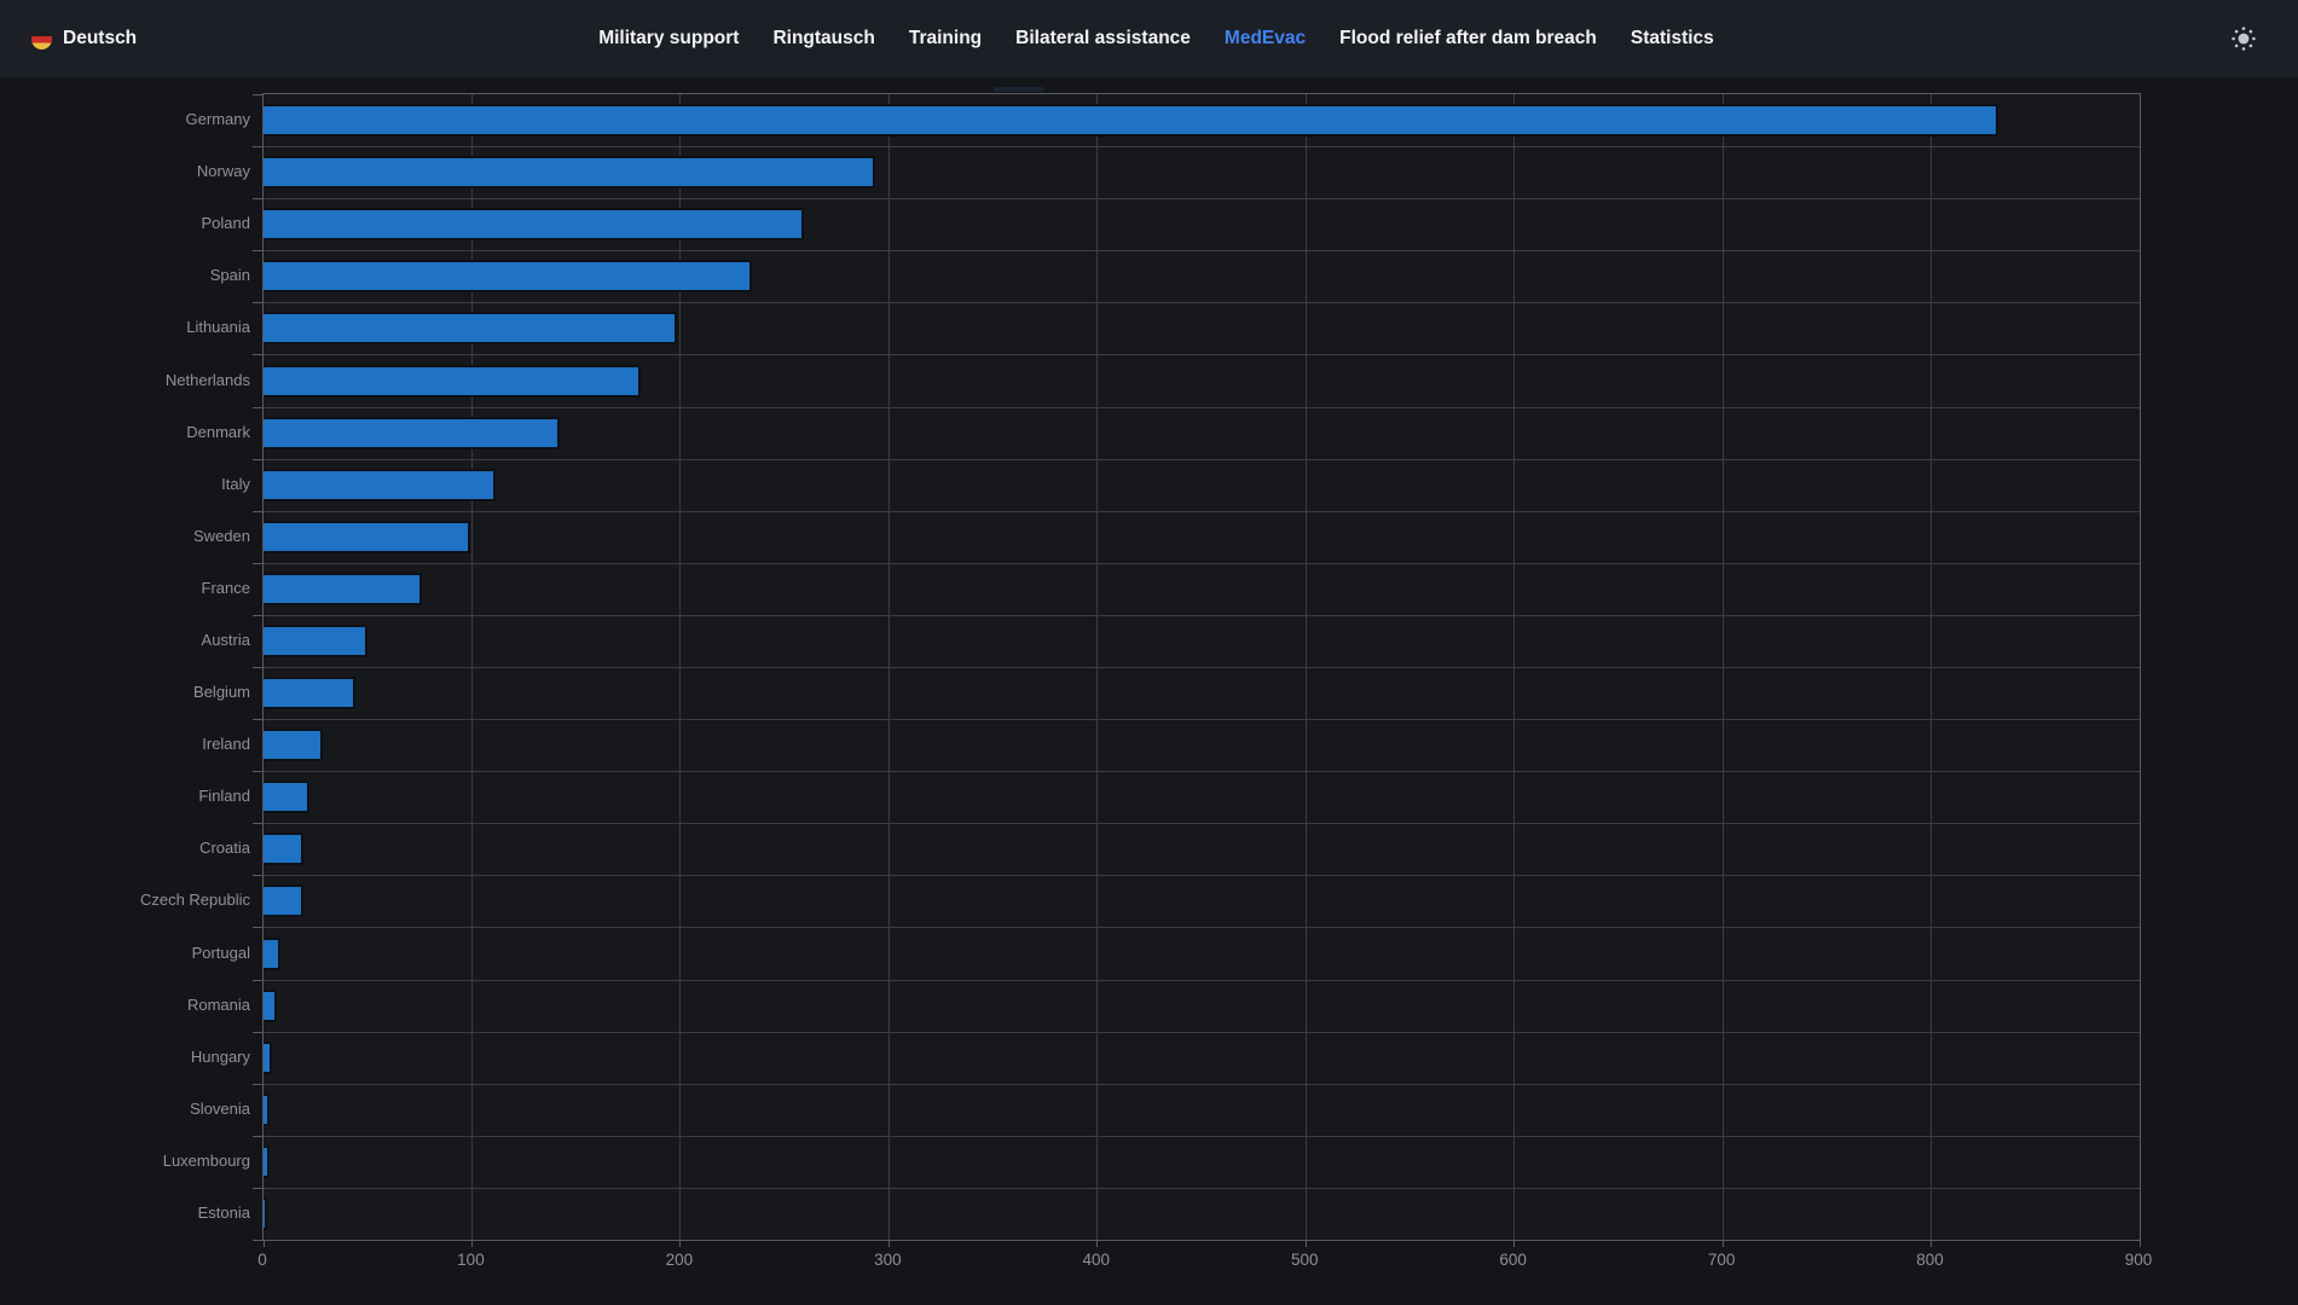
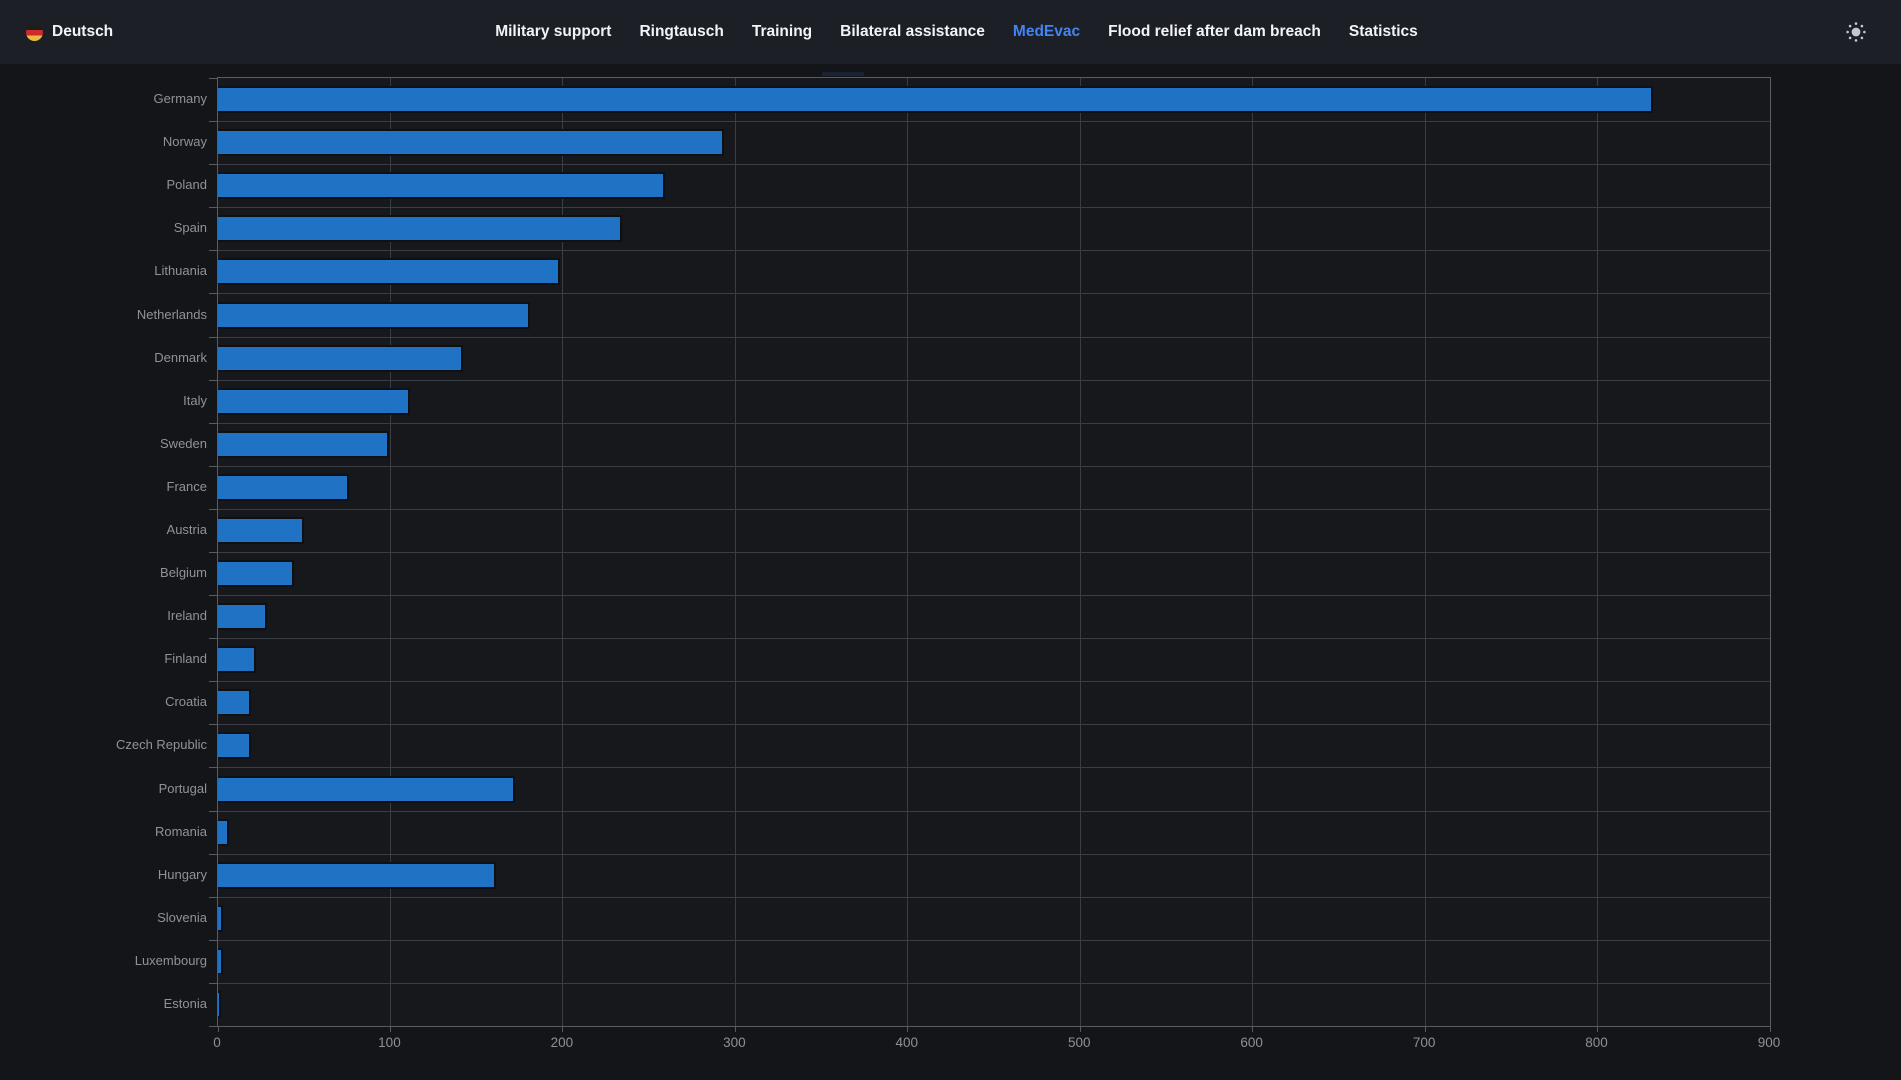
Portugal: 7 -> 171
Hungary: 3 -> 160
